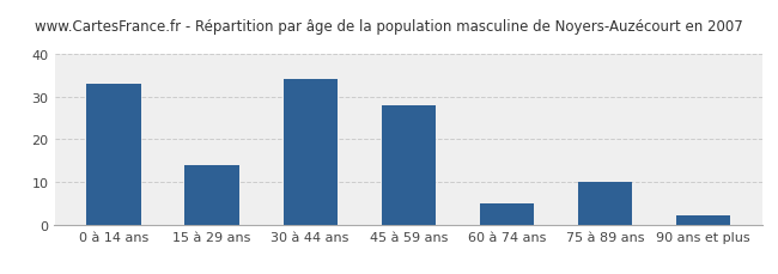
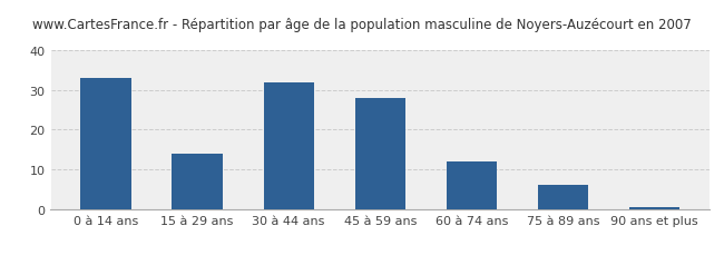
30 à 44 ans: 34.0 -> 32.0
60 à 74 ans: 5.0 -> 12.0
75 à 89 ans: 10.0 -> 6.0
90 ans et plus: 2.0 -> 0.5
